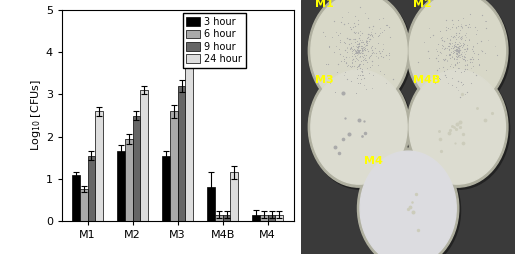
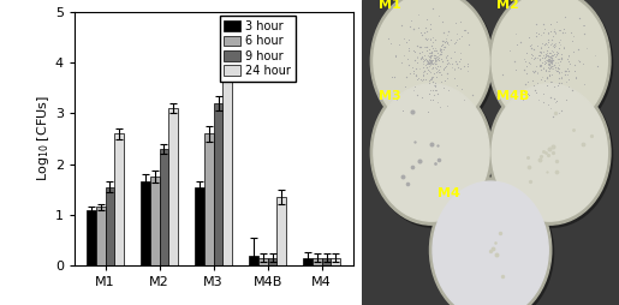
6 hour/M1: 0.75 -> 1.15
6 hour/M2: 1.95 -> 1.75
9 hour/M2: 2.50 -> 2.30
3 hour/M4B: 0.80 -> 0.20
24 hour/M4B: 1.15 -> 1.35
